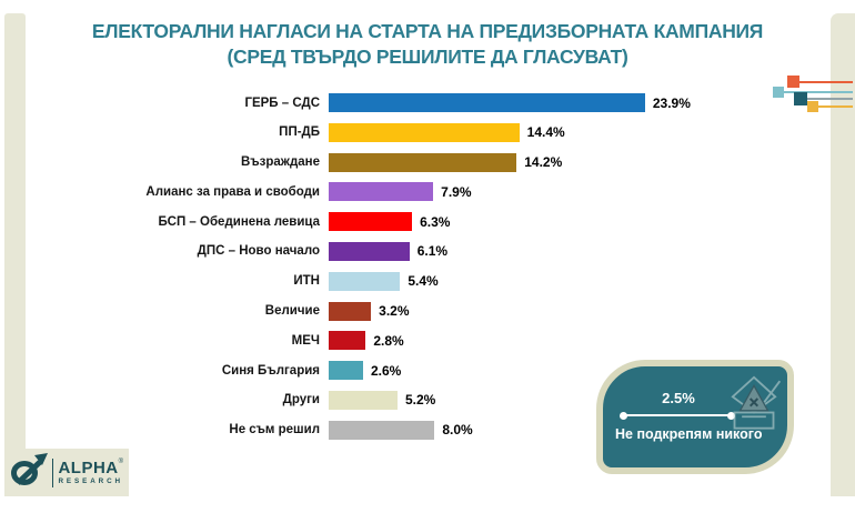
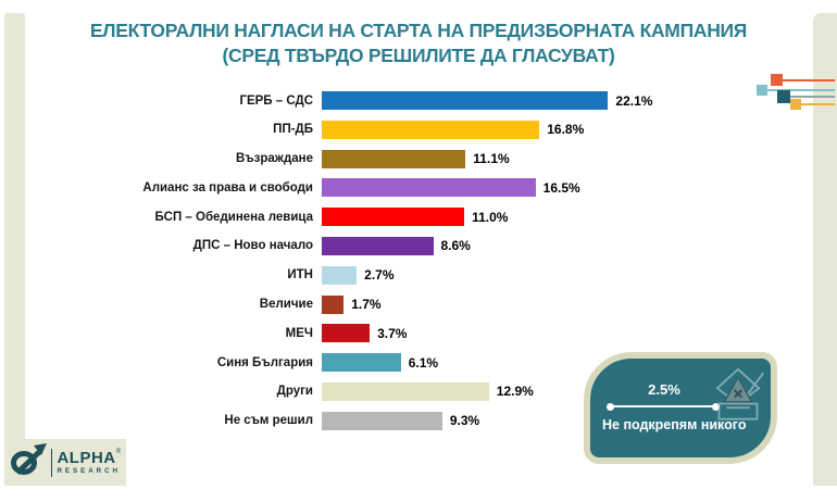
ГЕРБ – СДС: 23.9% -> 22.1%
ПП-ДБ: 14.4% -> 16.8%
Възраждане: 14.2% -> 11.1%
Алианс за права и свободи: 7.9% -> 16.5%
БСП – Обединена левица: 6.3% -> 11.0%
ДПС – Ново начало: 6.1% -> 8.6%
ИТН: 5.4% -> 2.7%
Величие: 3.2% -> 1.7%
МЕЧ: 2.8% -> 3.7%
Синя България: 2.6% -> 6.1%
Други: 5.2% -> 12.9%
Не съм решил: 8.0% -> 9.3%
